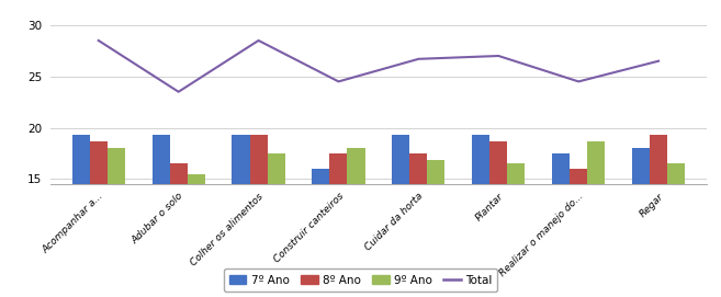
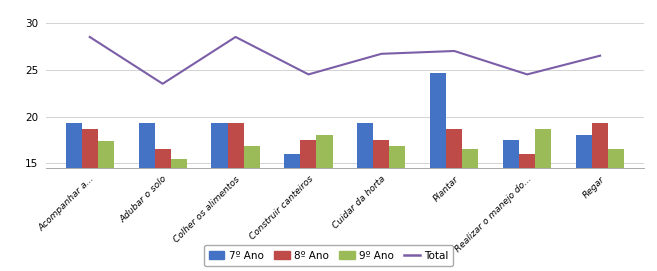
9º Ano/Acompanhar a...: 18.0 -> 17.4
9º Ano/Colher os alimentos: 17.5 -> 16.8
7º Ano/Plantar: 19.3 -> 24.6
